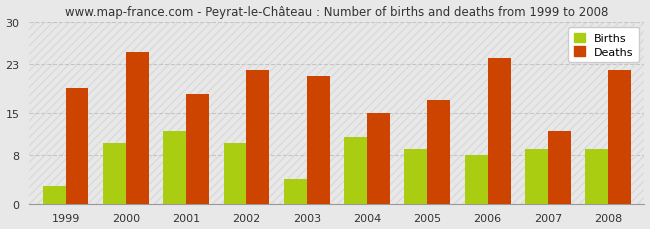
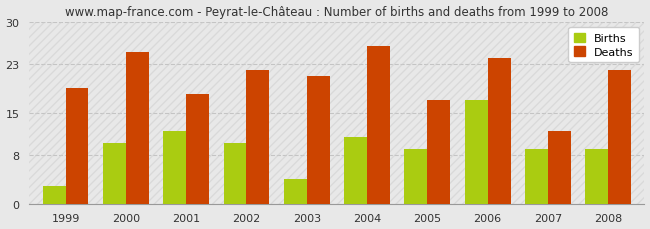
Deaths/2004: 15 -> 26
Births/2006: 8 -> 17
